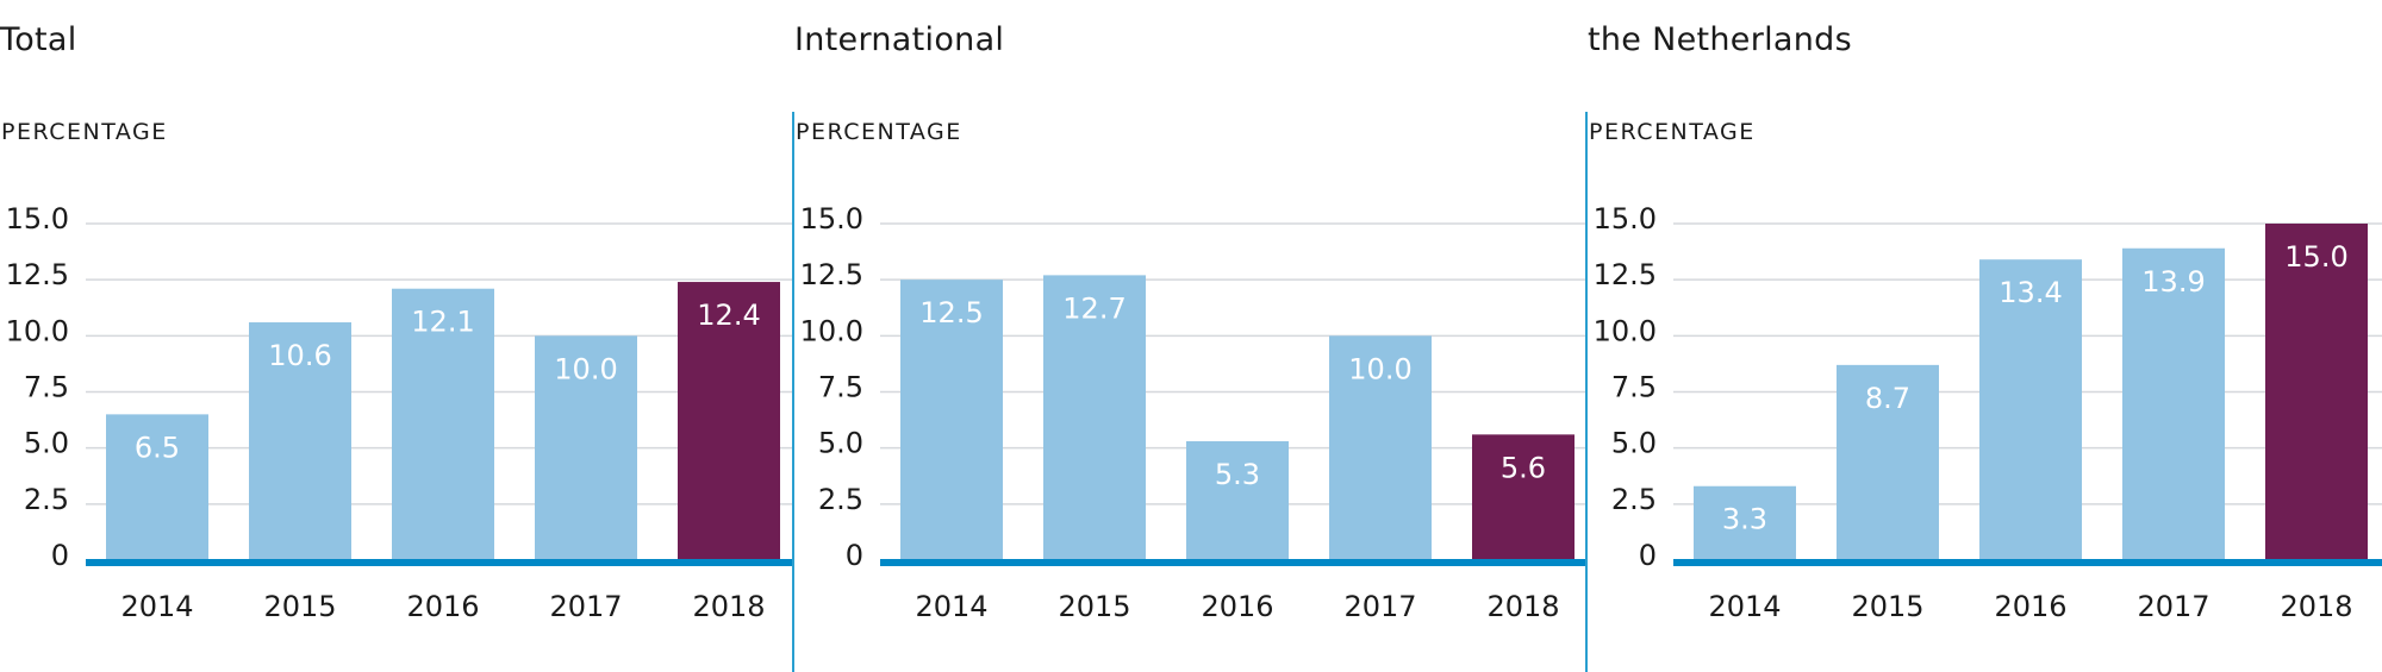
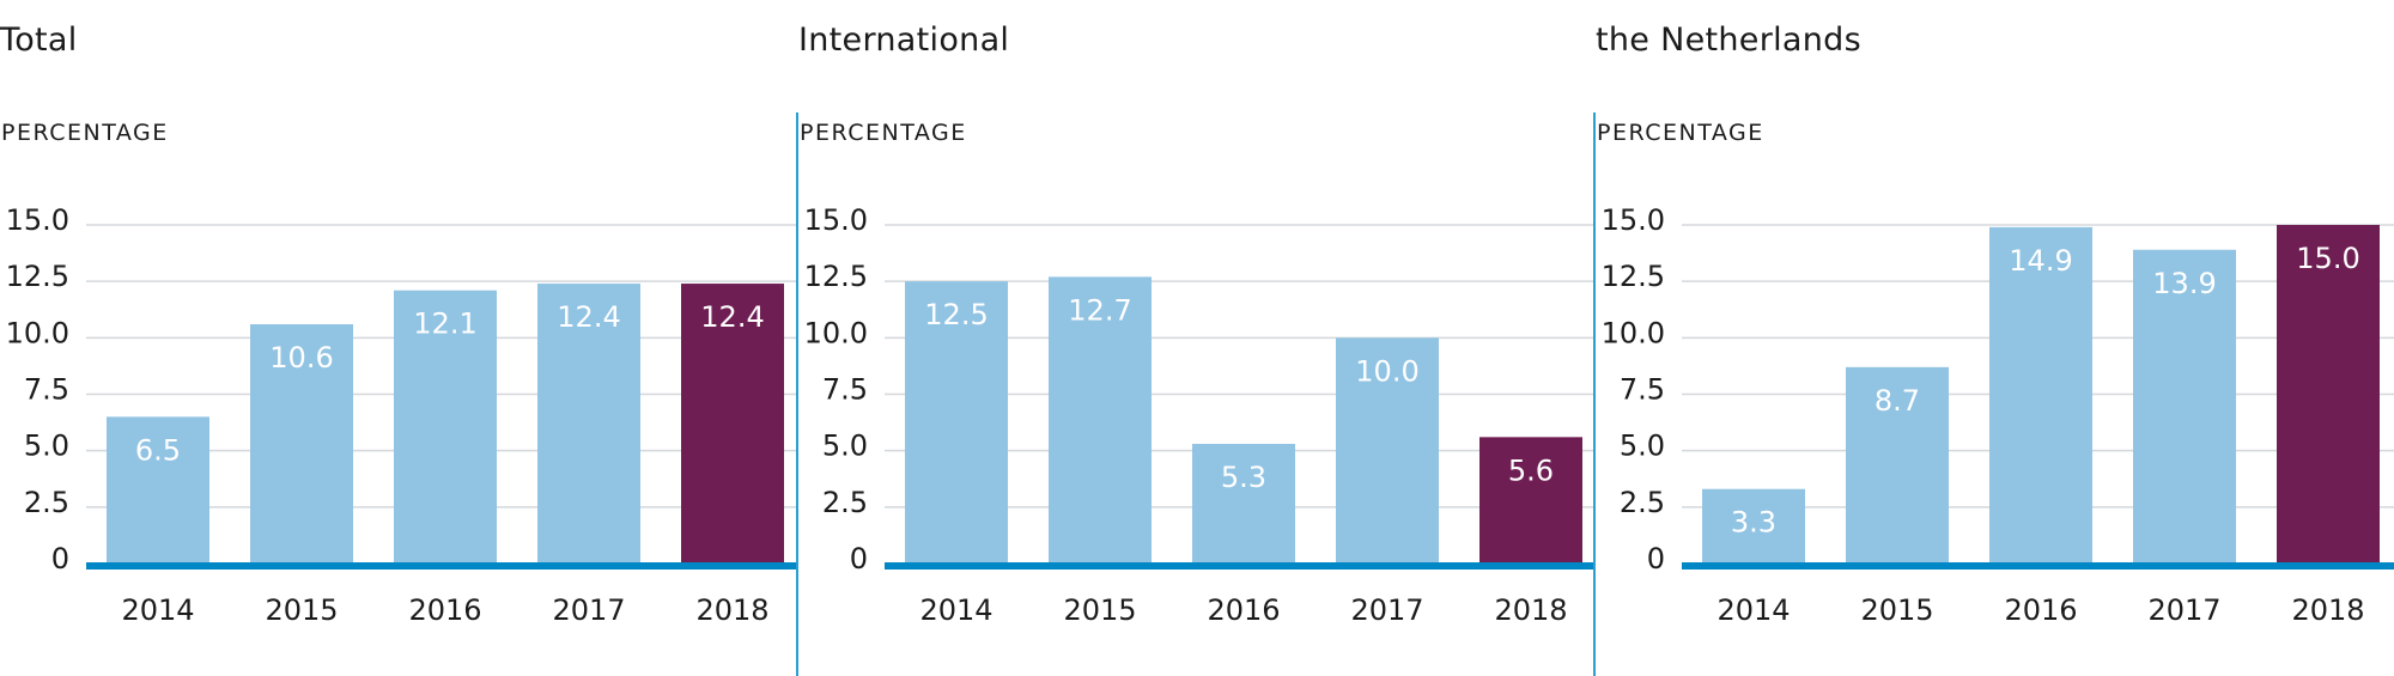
Total/2017: 10.0 -> 12.4
the Netherlands/2016: 13.4 -> 14.9
